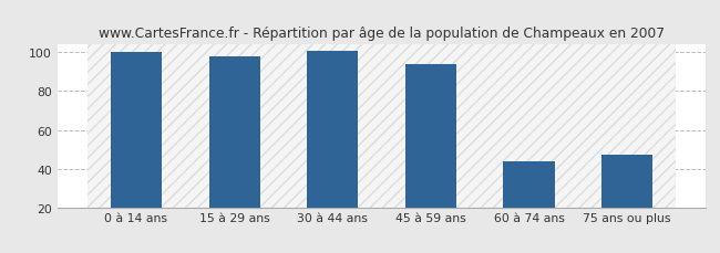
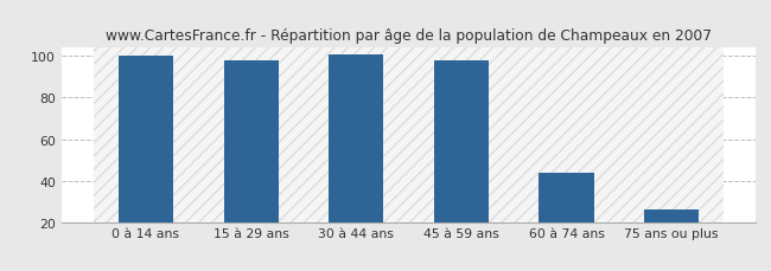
45 à 59 ans: 94 -> 98
75 ans ou plus: 47 -> 26
